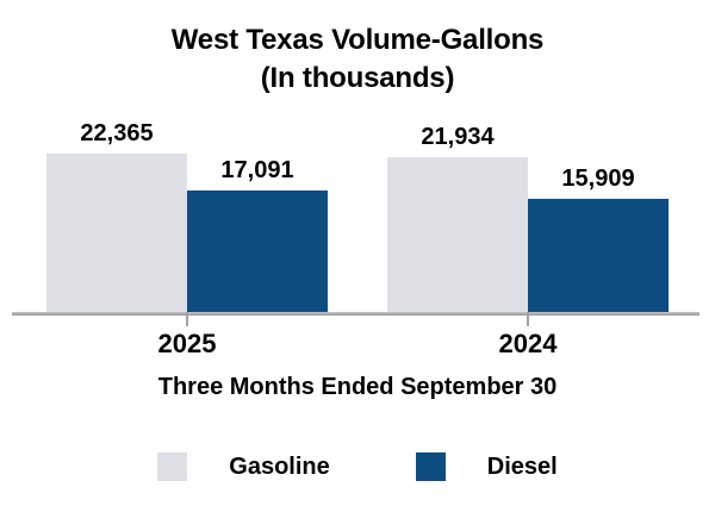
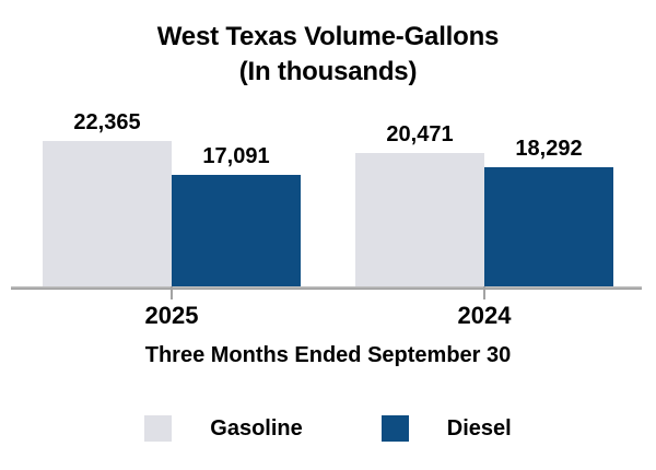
Gasoline/2024: 21,934 -> 20,471
Diesel/2024: 15,909 -> 18,292
